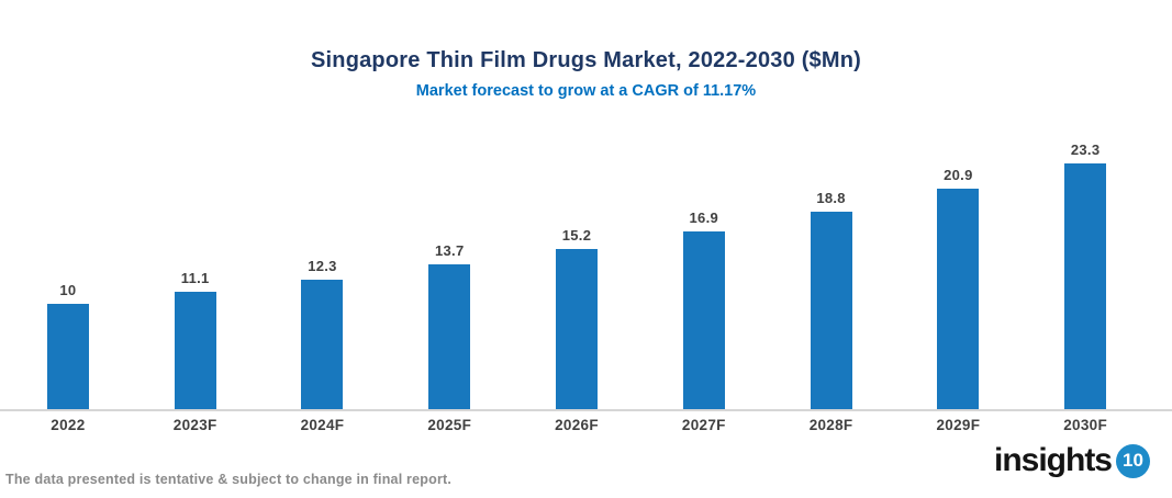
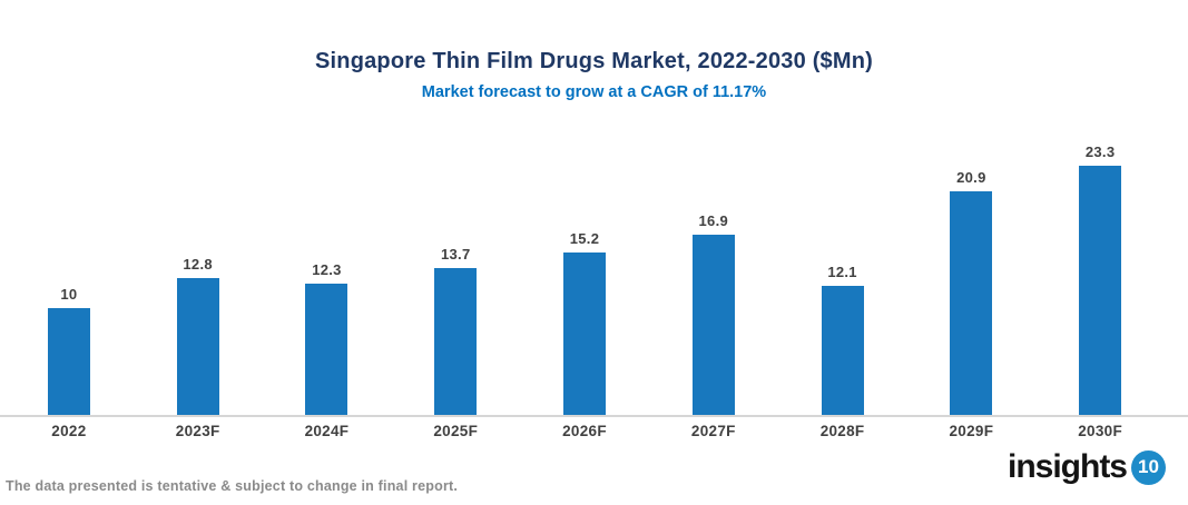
2023F: 11.1 -> 12.8
2028F: 18.8 -> 12.1
